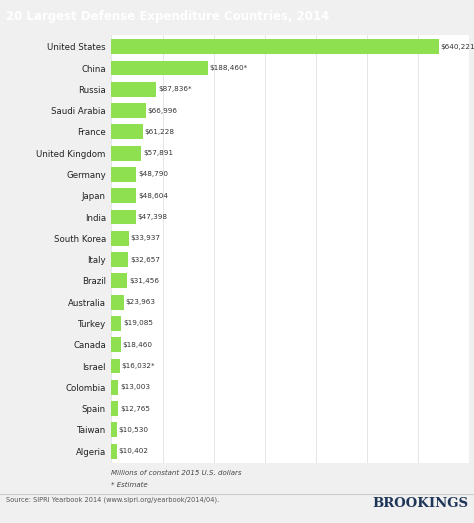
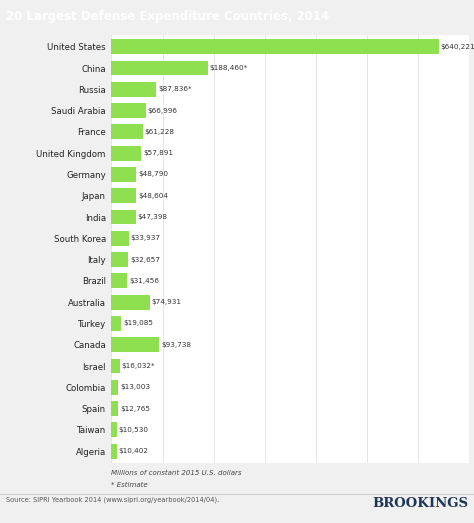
Australia: $23,963 -> $74,931
Canada: $18,460 -> $93,738
